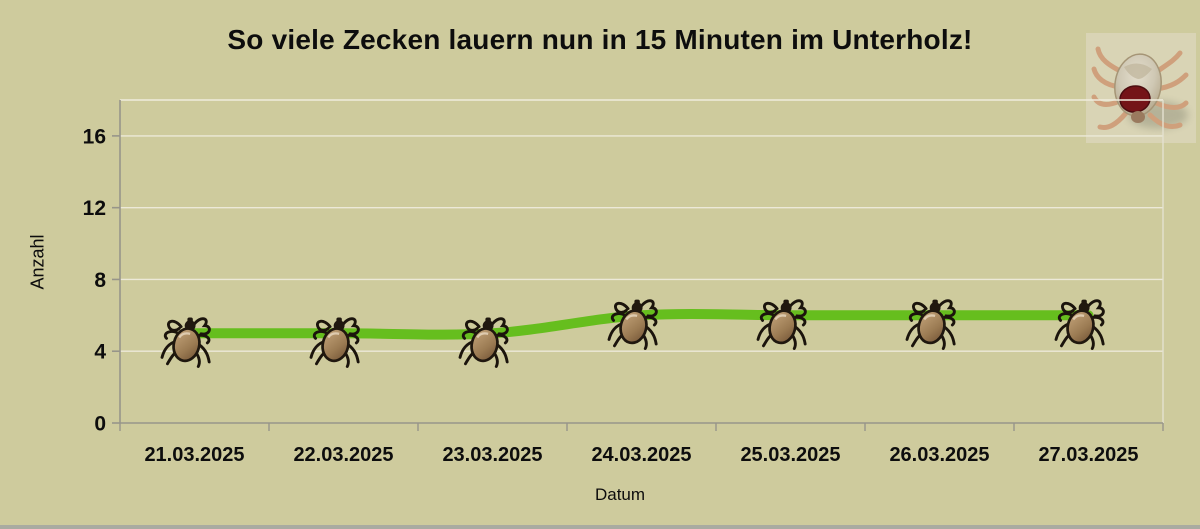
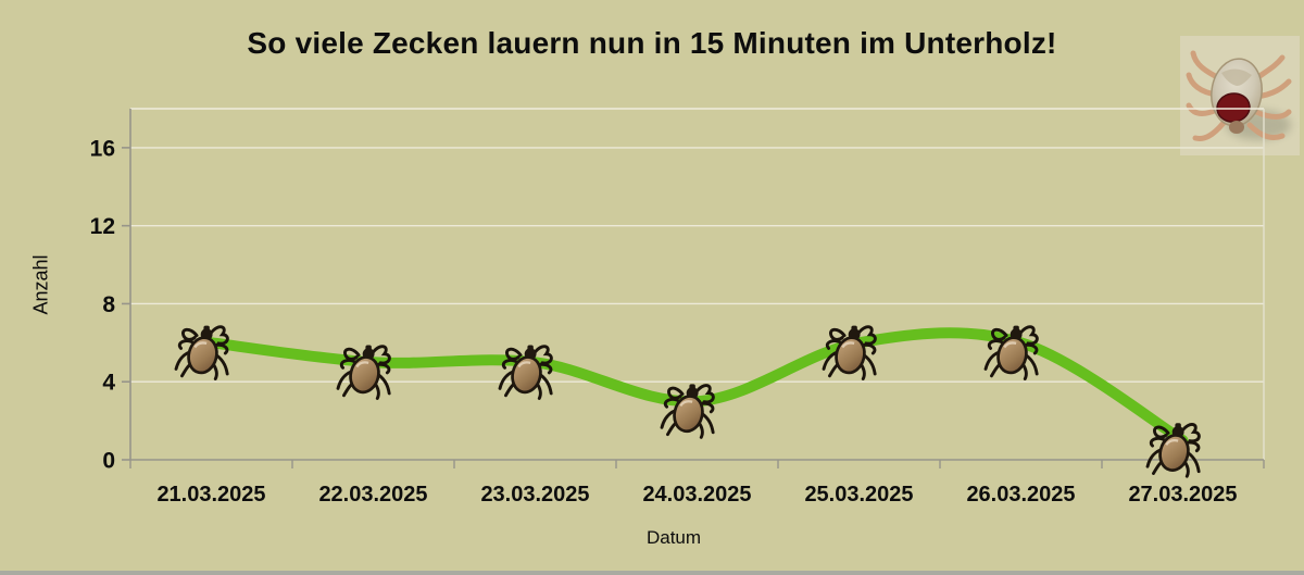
21.03.2025: 5 -> 6
24.03.2025: 6 -> 3
27.03.2025: 6 -> 1
